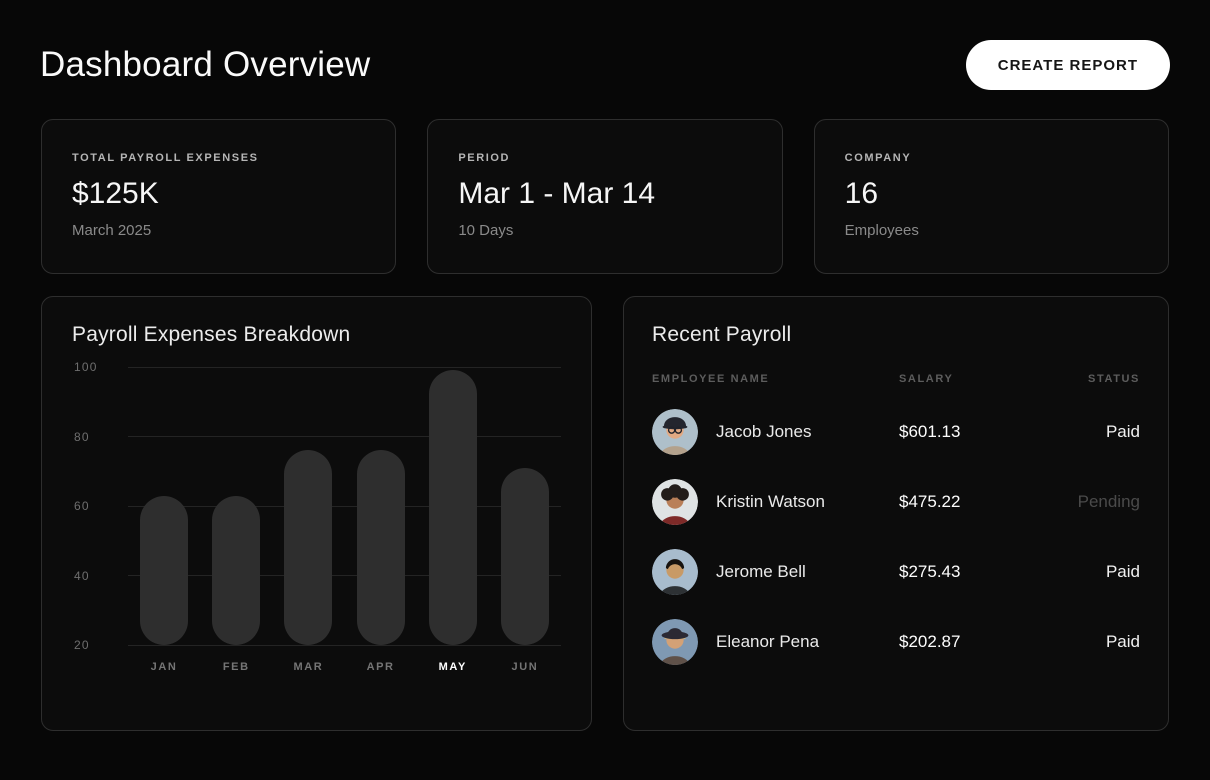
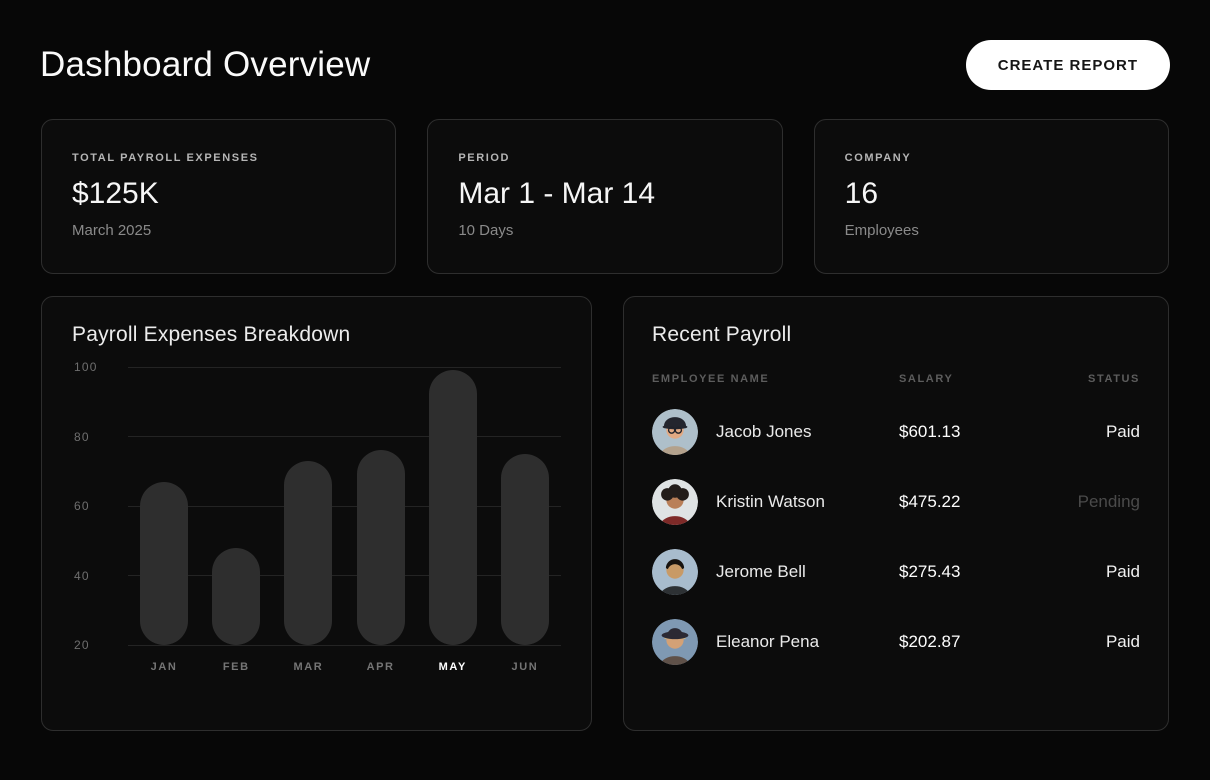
JAN: 63 -> 67
FEB: 63 -> 48
MAR: 76 -> 73
JUN: 71 -> 75
